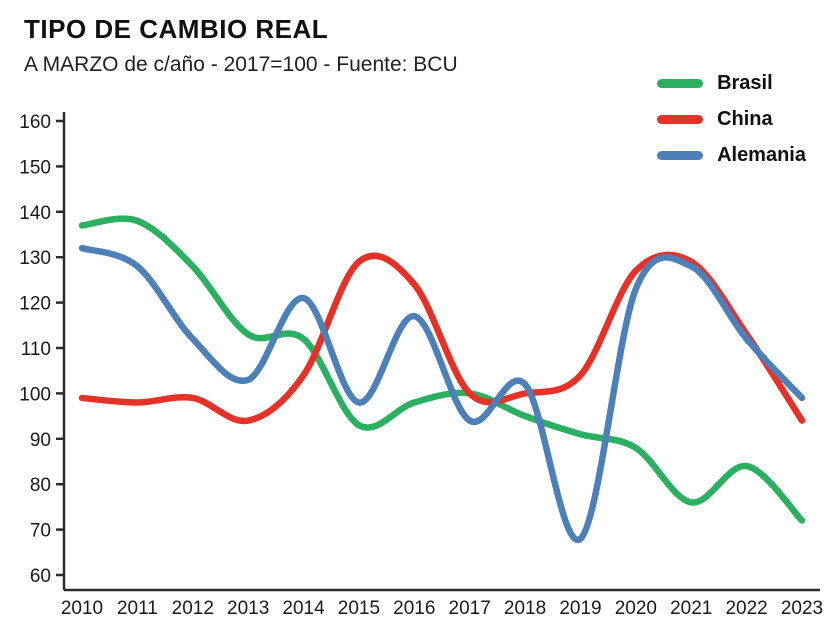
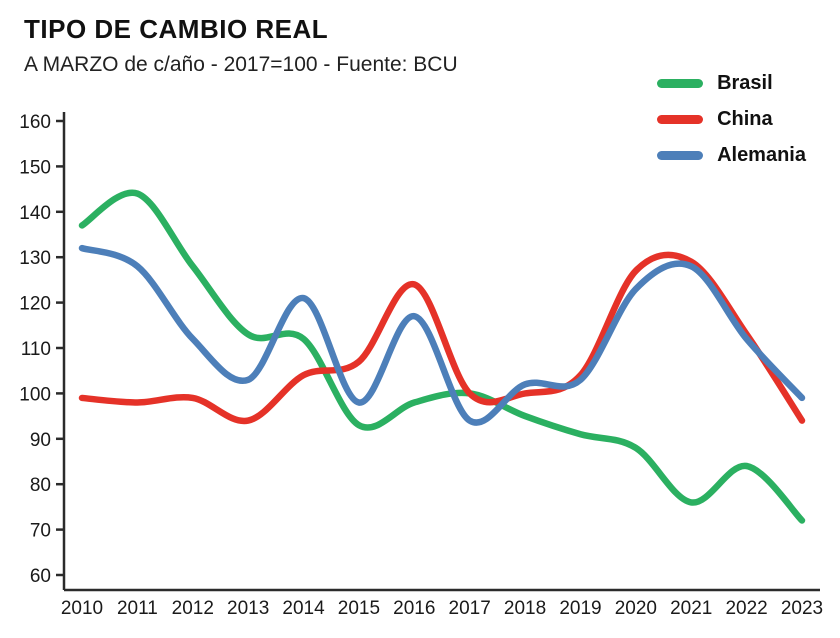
Brasil/2011: 138 -> 144
China/2015: 129 -> 107
Alemania/2019: 68 -> 103
